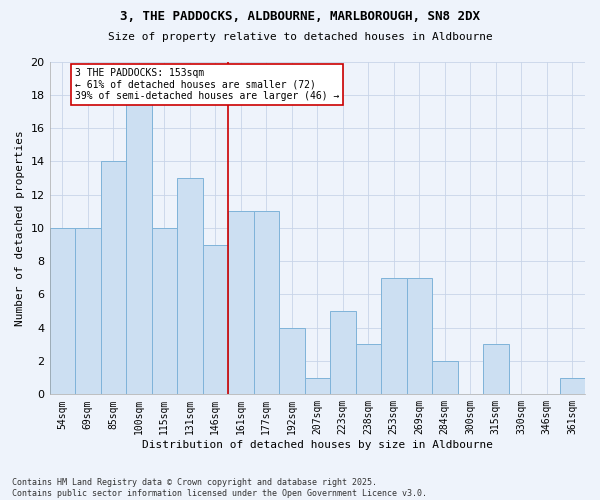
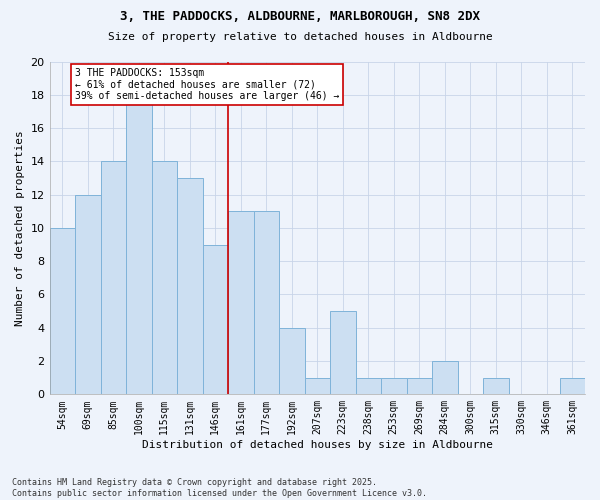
69sqm: 10 -> 12
115sqm: 10 -> 14
238sqm: 3 -> 1
253sqm: 7 -> 1
269sqm: 7 -> 1
315sqm: 3 -> 1
